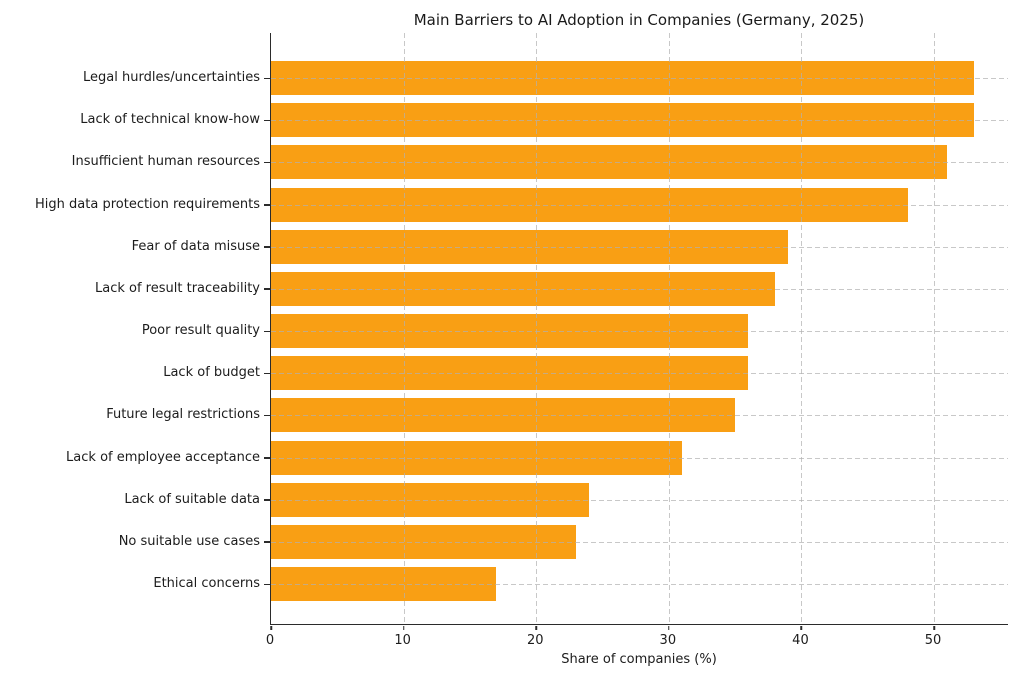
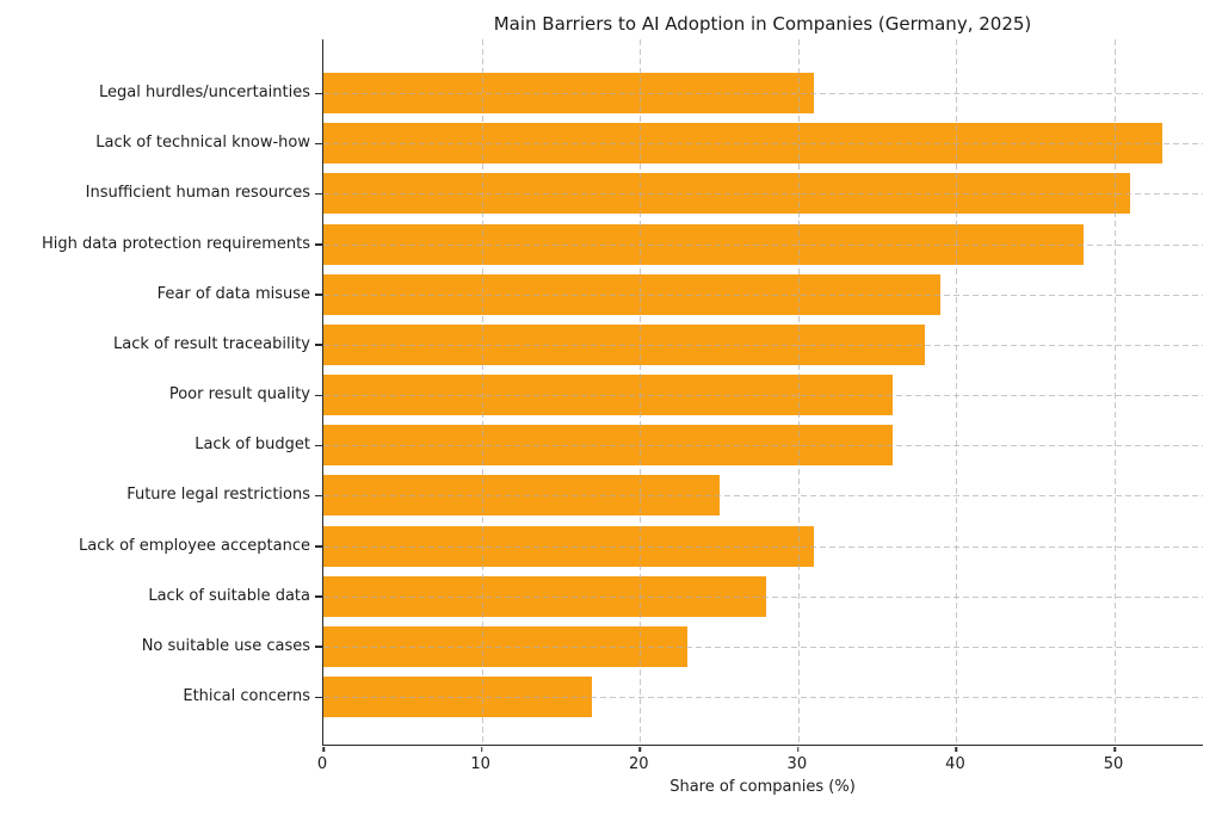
Legal hurdles/uncertainties: 53 -> 31
Future legal restrictions: 35 -> 25
Lack of suitable data: 24 -> 28
